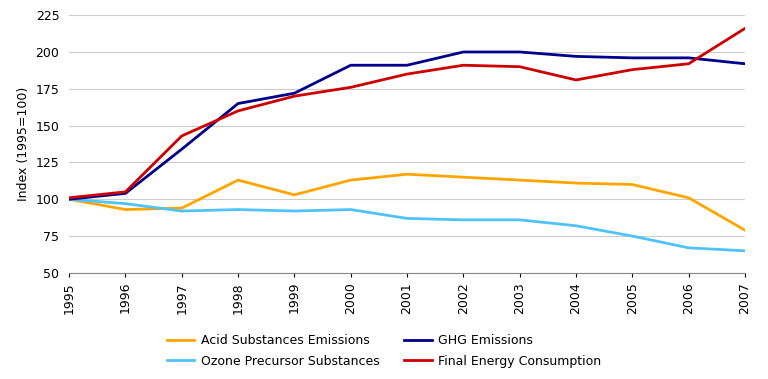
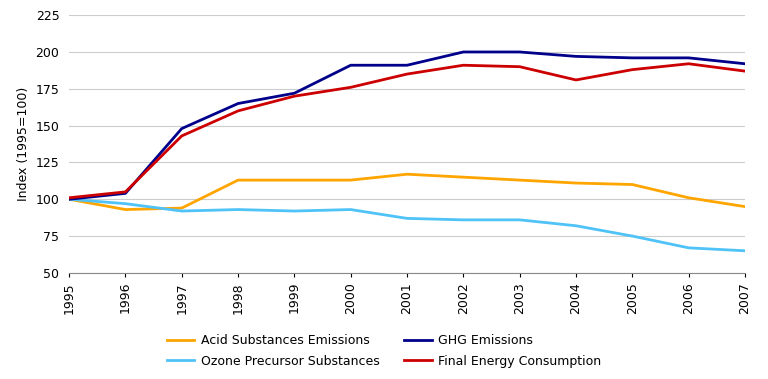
GHG Emissions/1997: 134 -> 148
Acid Substances Emissions/1999: 103 -> 113
Acid Substances Emissions/2007: 79 -> 95
Final Energy Consumption/2007: 216 -> 187
